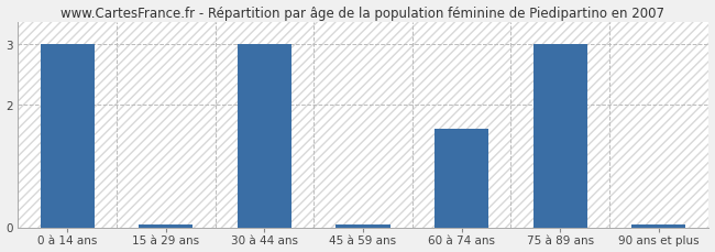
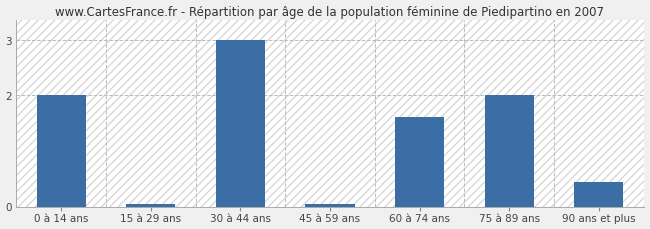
0 à 14 ans: 3.00 -> 2.00
75 à 89 ans: 3.00 -> 2.00
90 ans et plus: 0.04 -> 0.44
